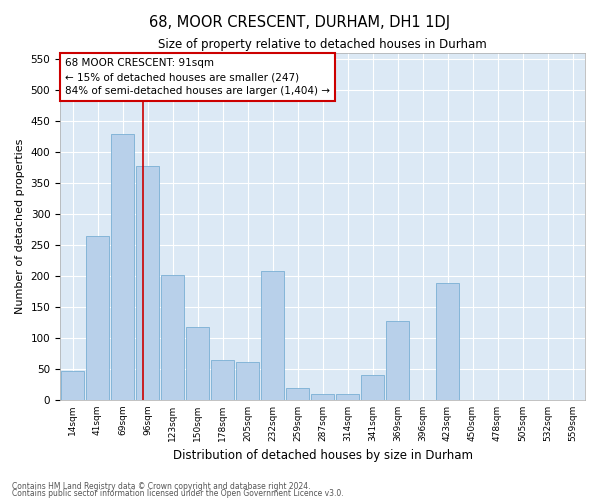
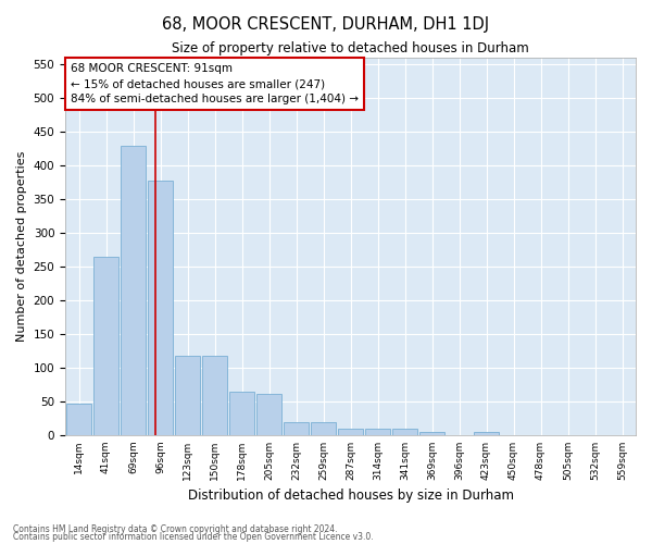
123sqm: 202 -> 118
232sqm: 208 -> 20
341sqm: 40 -> 10
369sqm: 128 -> 5
423sqm: 188 -> 5
